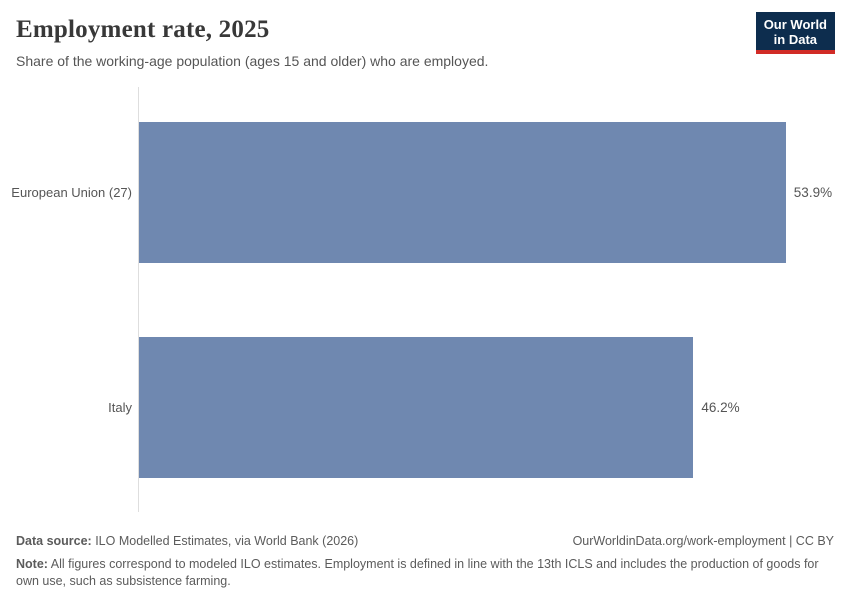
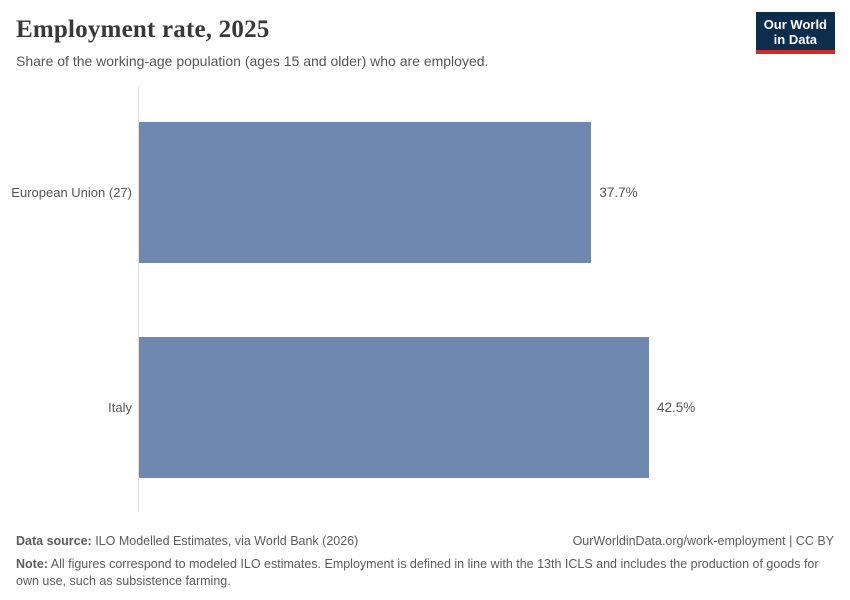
European Union (27): 53.9% -> 37.7%
Italy: 46.2% -> 42.5%
